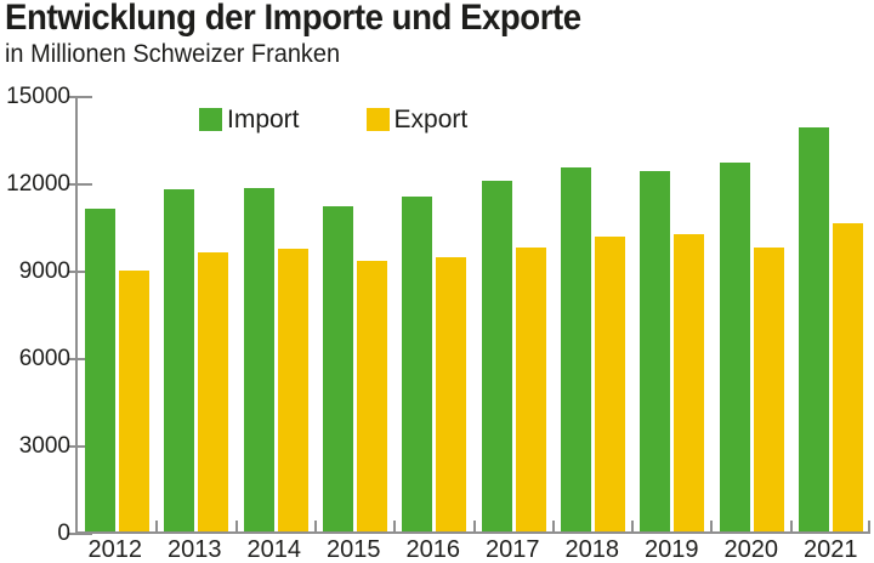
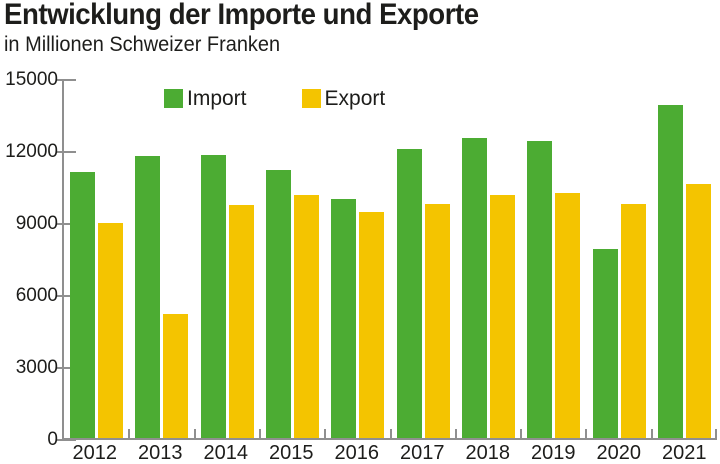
Export/2013: 9600 -> 5200
Export/2015: 9400 -> 10200
Import/2016: 11600 -> 10000
Import/2020: 12800 -> 7900
